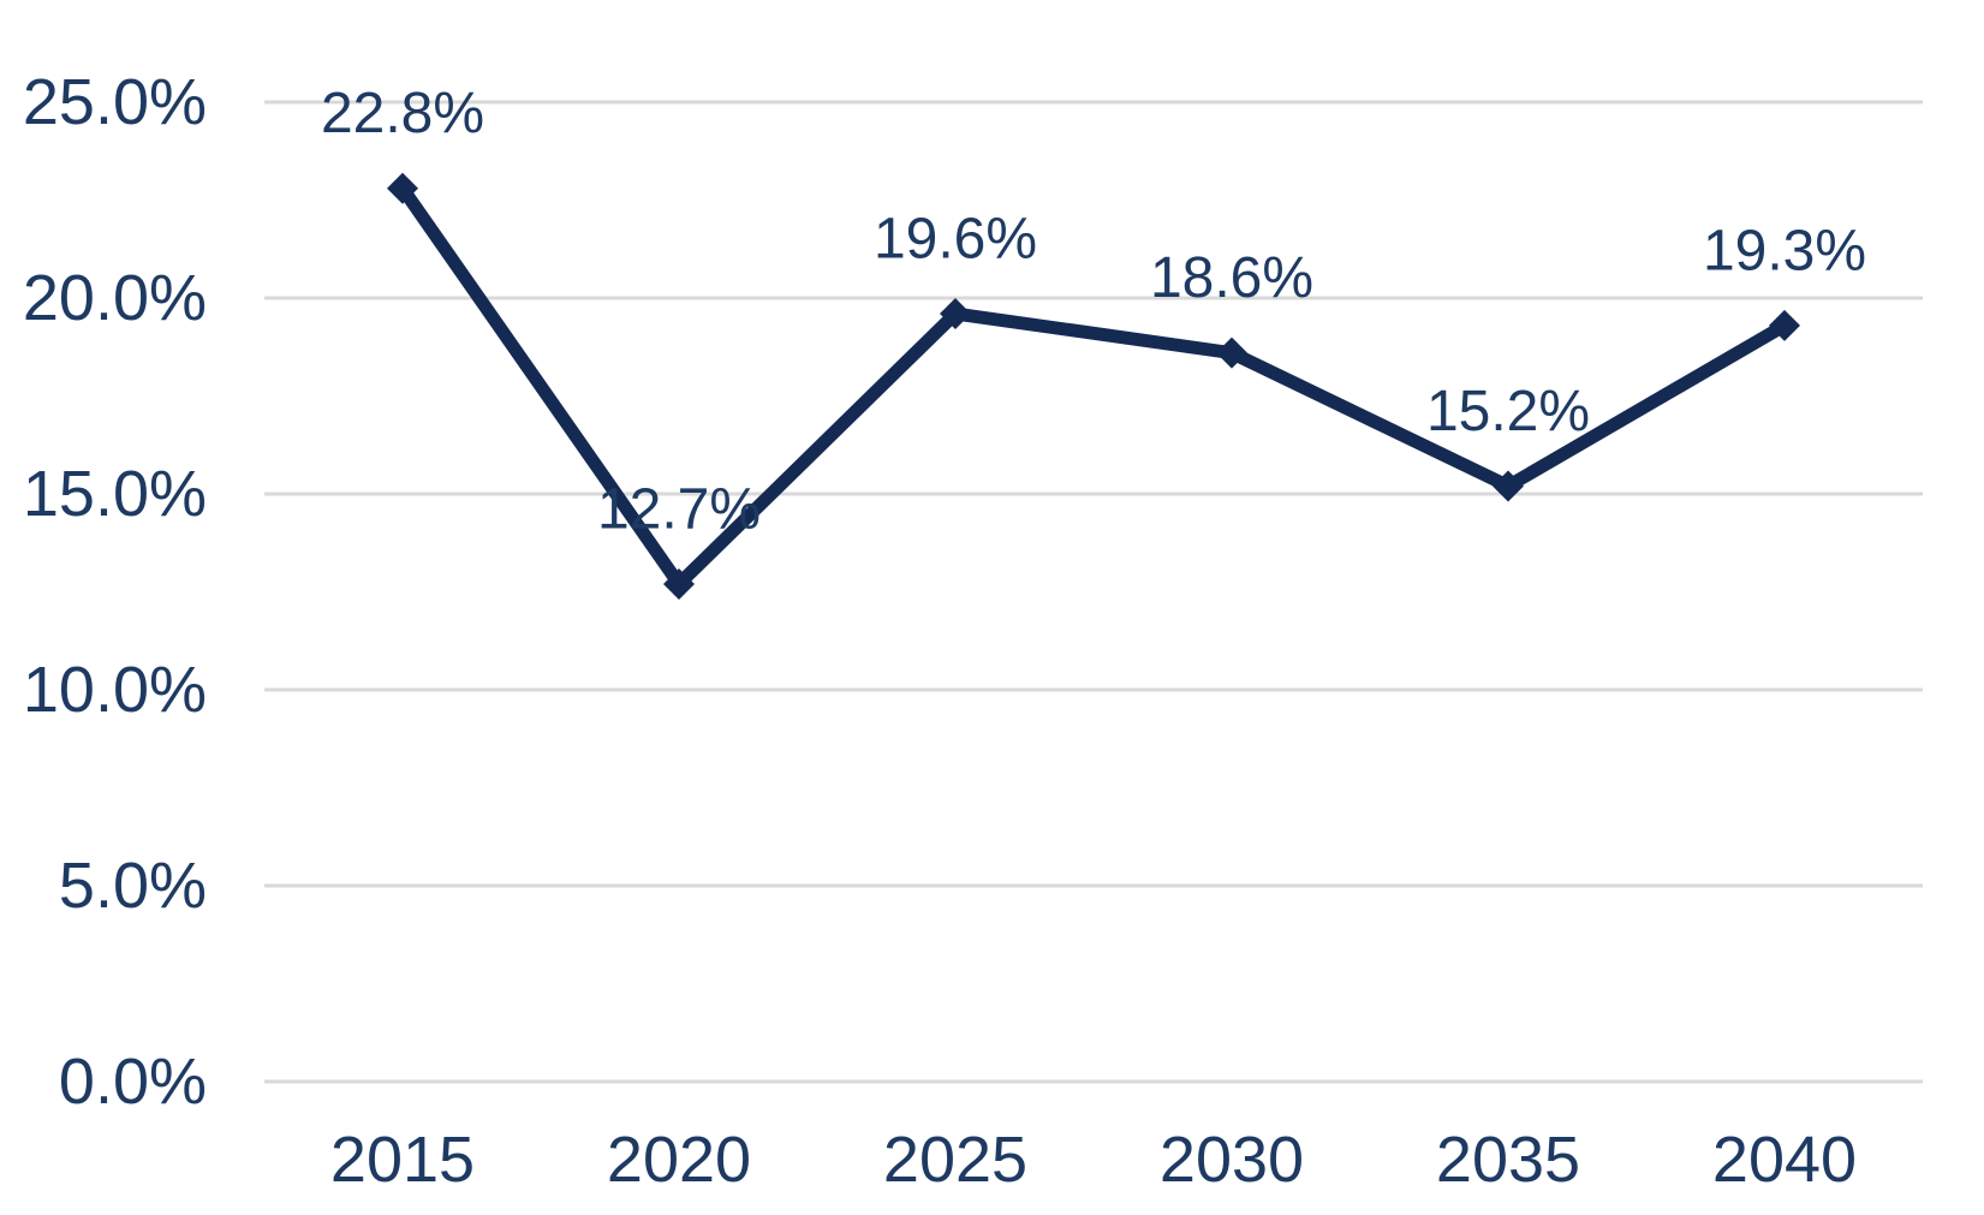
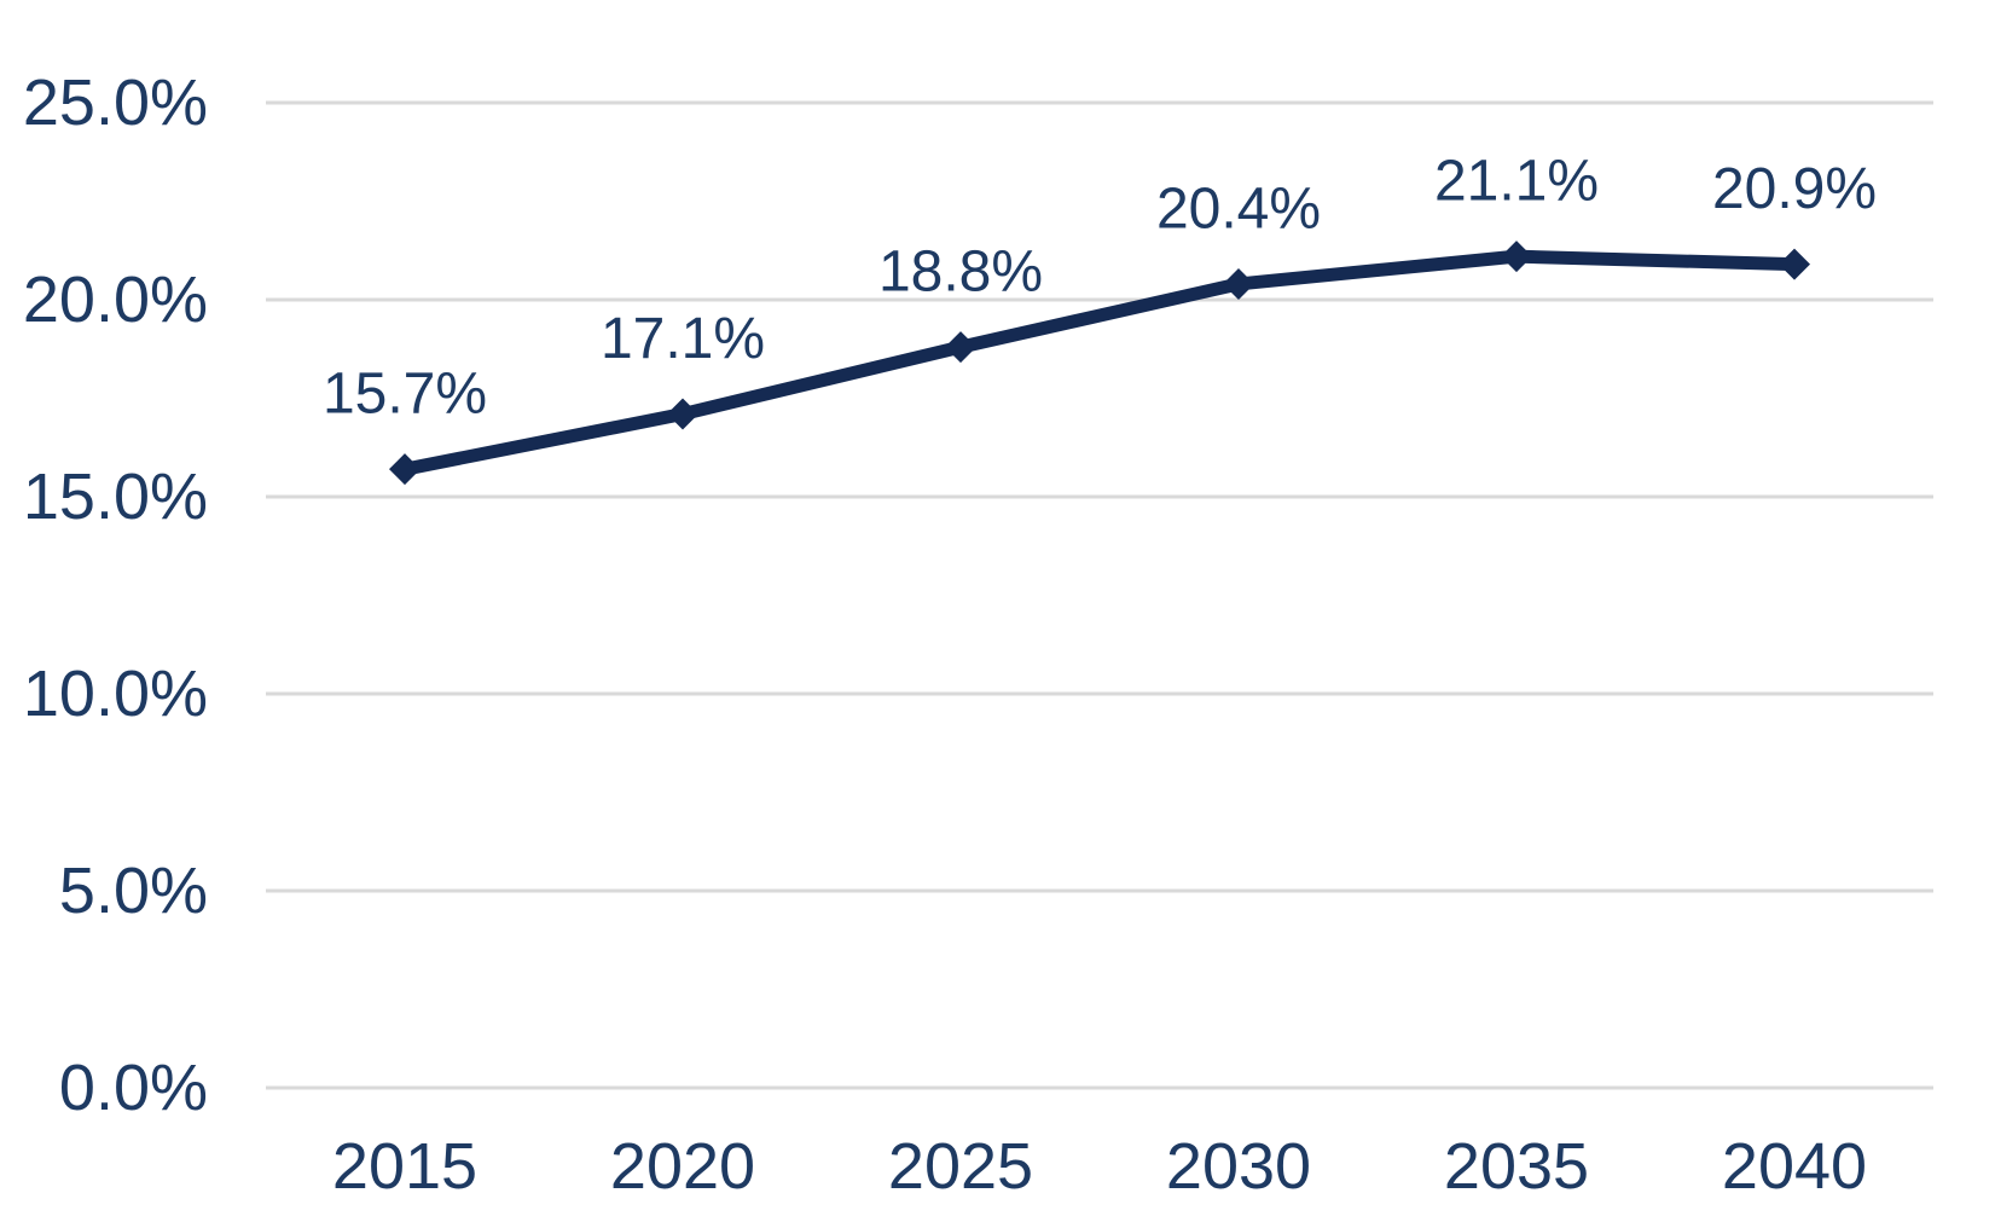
2015: 22.8% -> 15.7%
2020: 12.7% -> 17.1%
2025: 19.6% -> 18.8%
2030: 18.6% -> 20.4%
2035: 15.2% -> 21.1%
2040: 19.3% -> 20.9%
